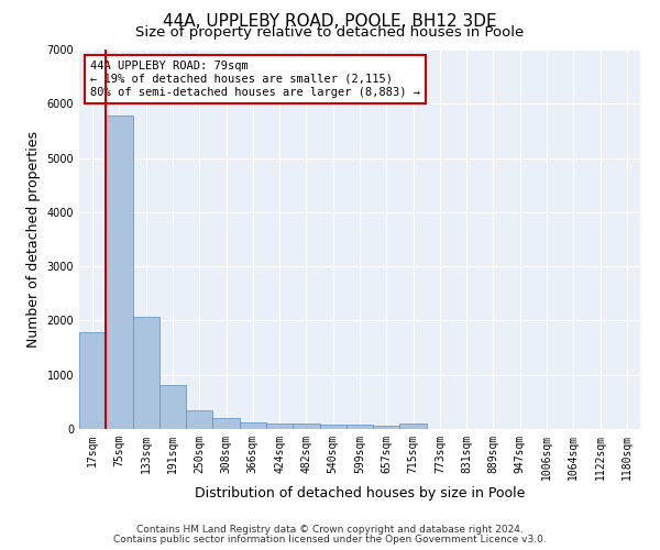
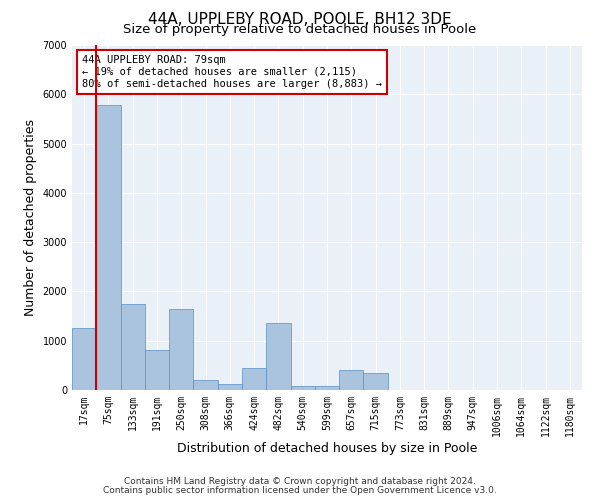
17sqm: 1780 -> 1250
133sqm: 2060 -> 1750
250sqm: 340 -> 1650
424sqm: 110 -> 450
482sqm: 100 -> 1350
657sqm: 60 -> 400
715sqm: 110 -> 350
